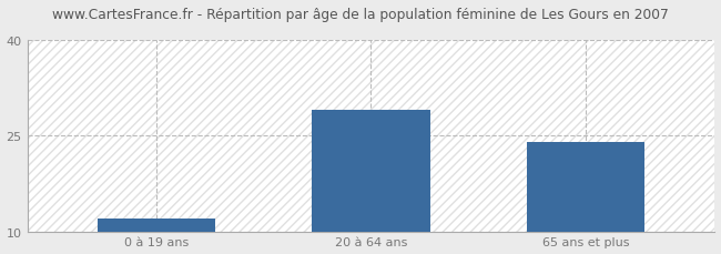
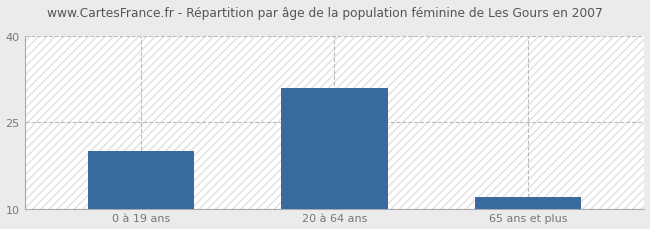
0 à 19 ans: 12 -> 20
20 à 64 ans: 29 -> 31
65 ans et plus: 24 -> 12
